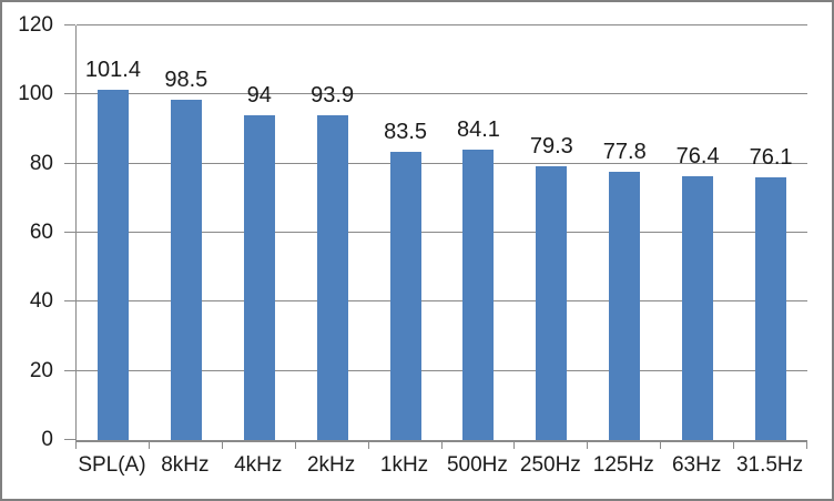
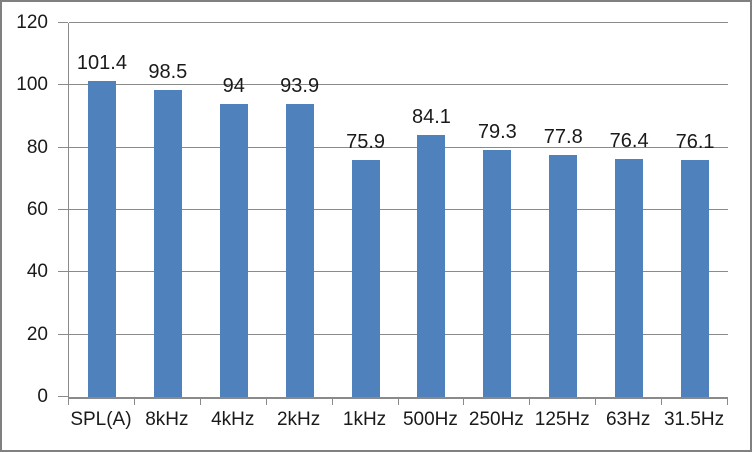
1kHz: 83.5 -> 75.9
